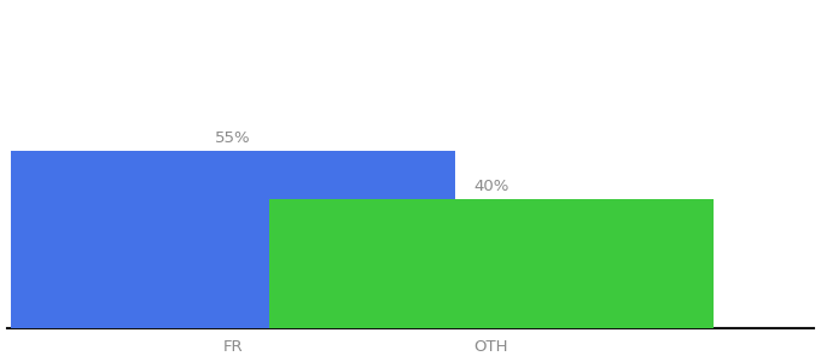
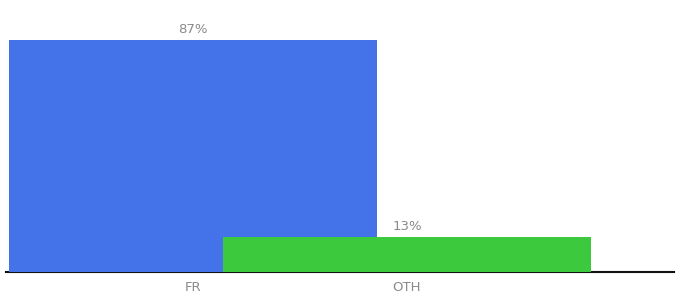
FR: 55% -> 87%
OTH: 40% -> 13%
